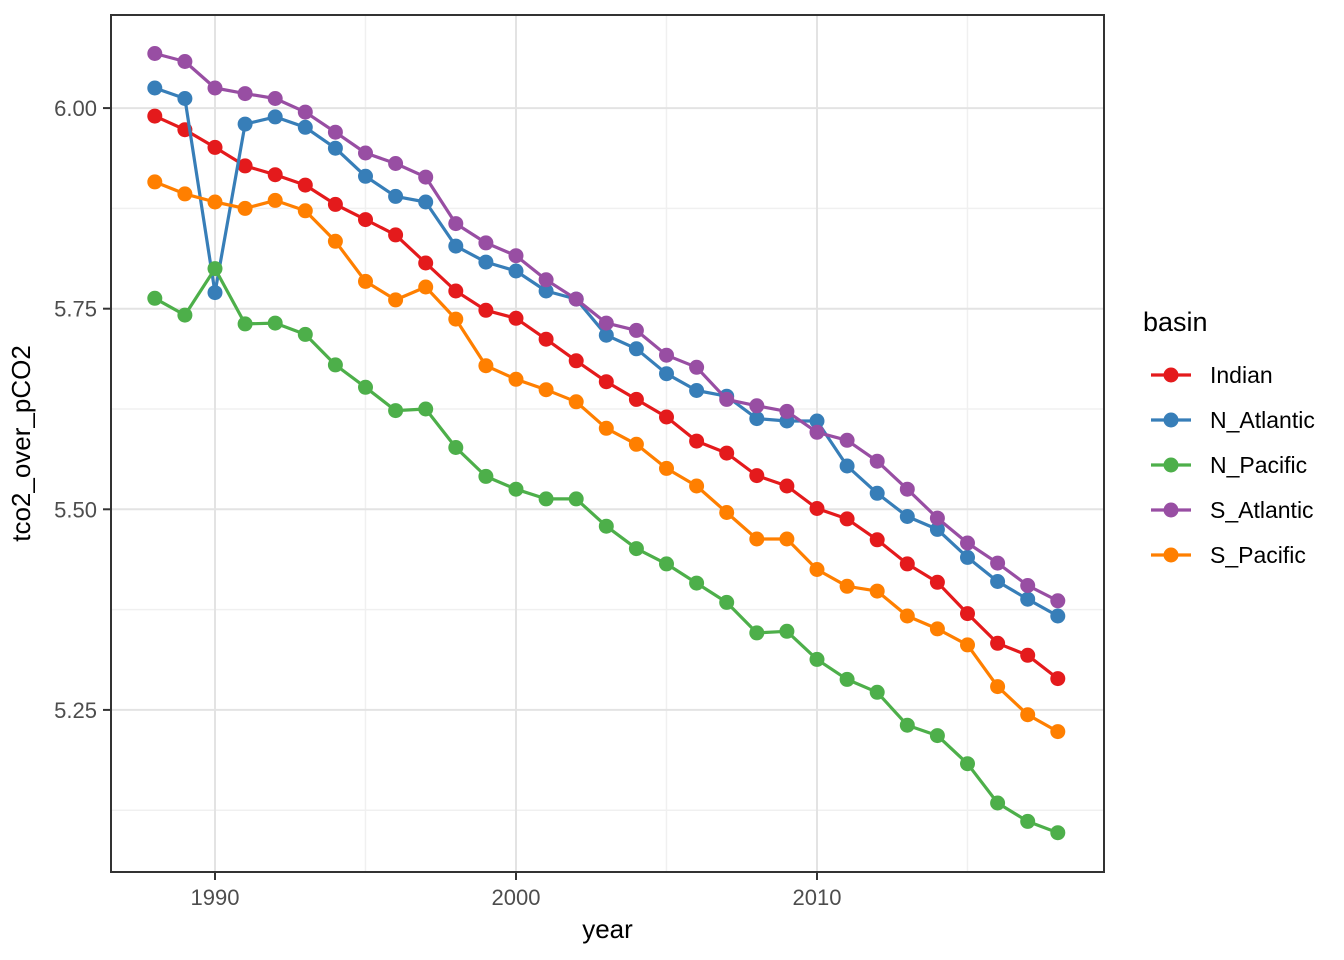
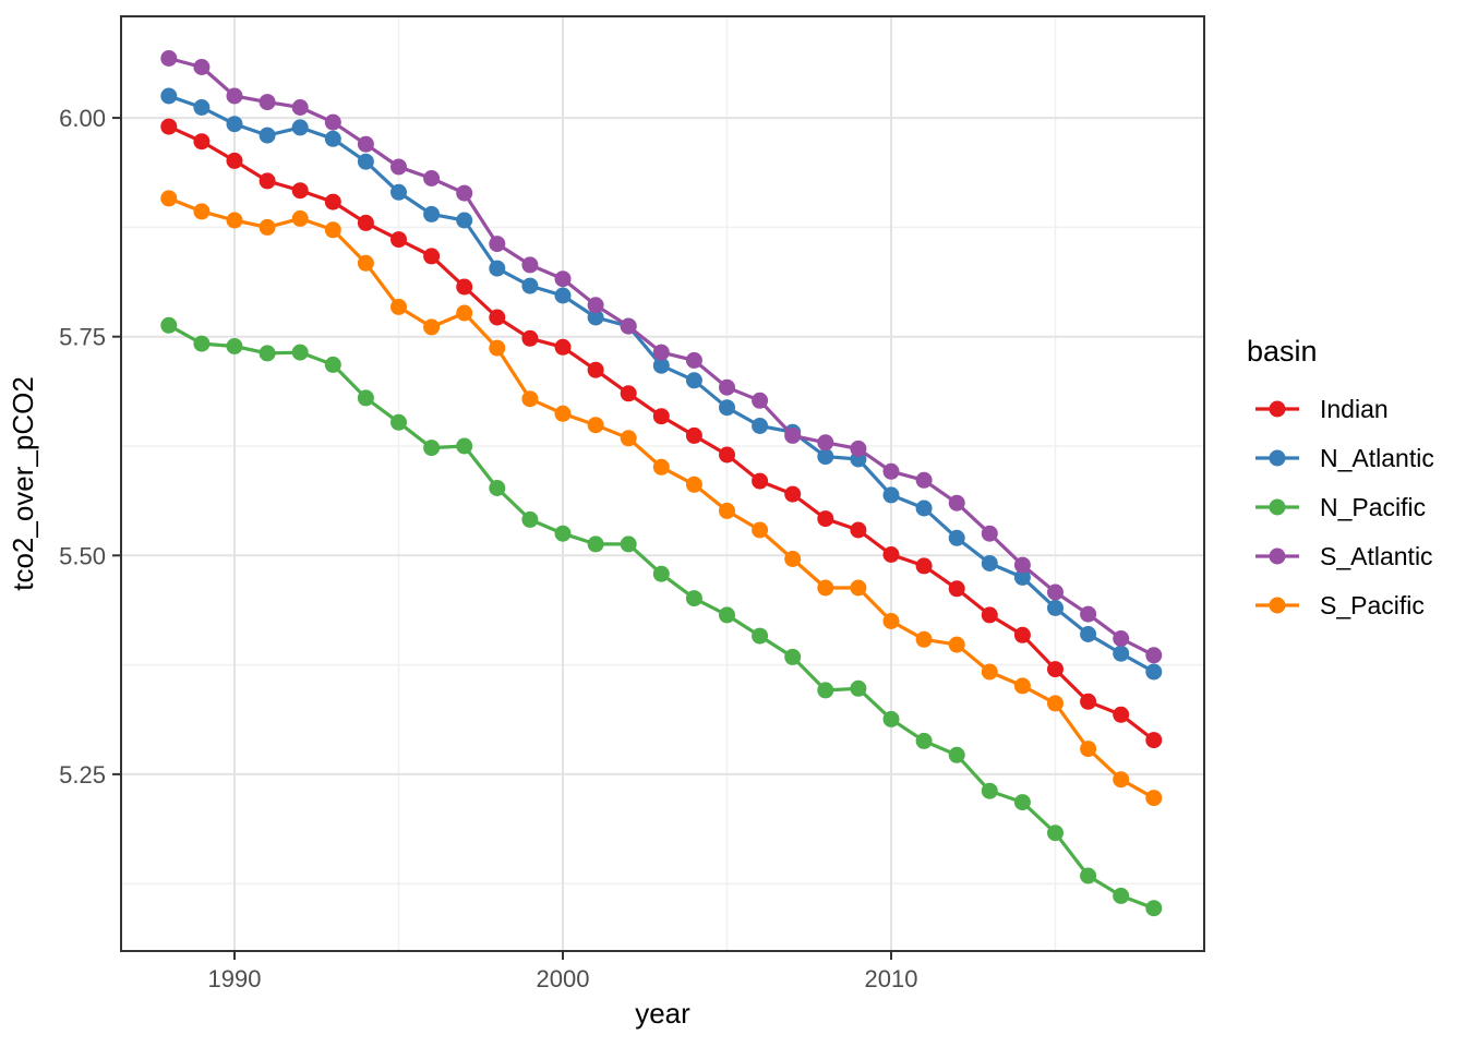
N_Atlantic/1990: 5.77 -> 5.99
N_Pacific/1990: 5.80 -> 5.74
N_Atlantic/2010: 5.61 -> 5.57
